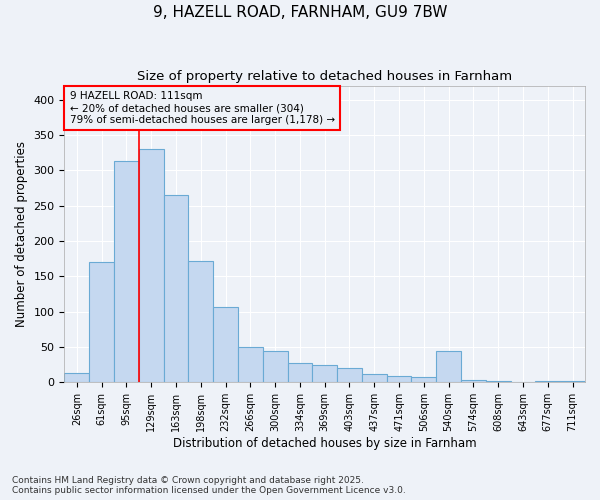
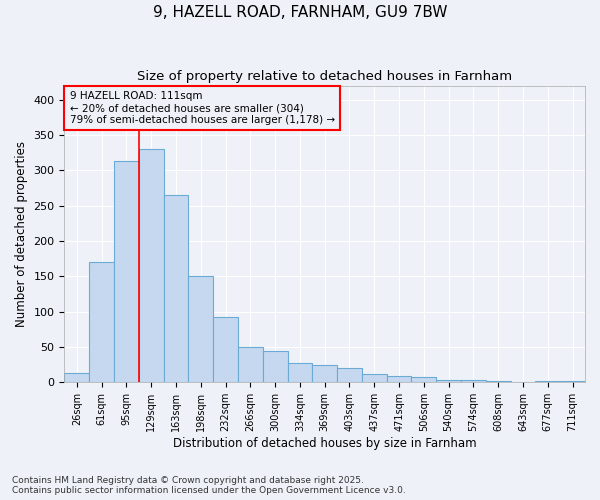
198sqm: 172 -> 150
232sqm: 106 -> 92
540sqm: 44 -> 3
